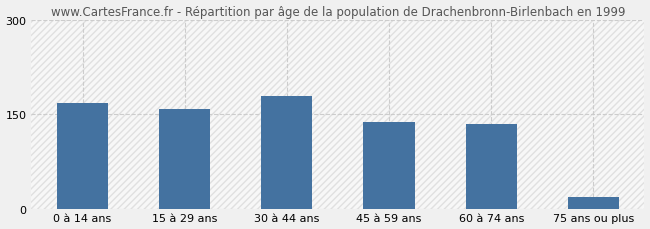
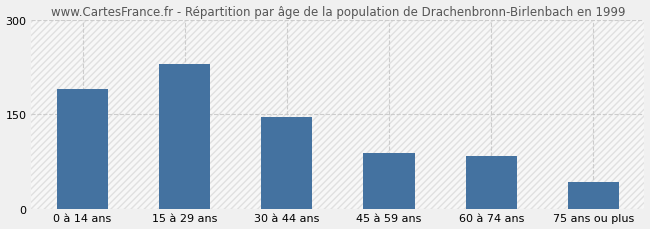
0 à 14 ans: 168 -> 190
15 à 29 ans: 158 -> 230
30 à 44 ans: 180 -> 146
45 à 59 ans: 138 -> 88
60 à 74 ans: 135 -> 84
75 ans ou plus: 18 -> 42
